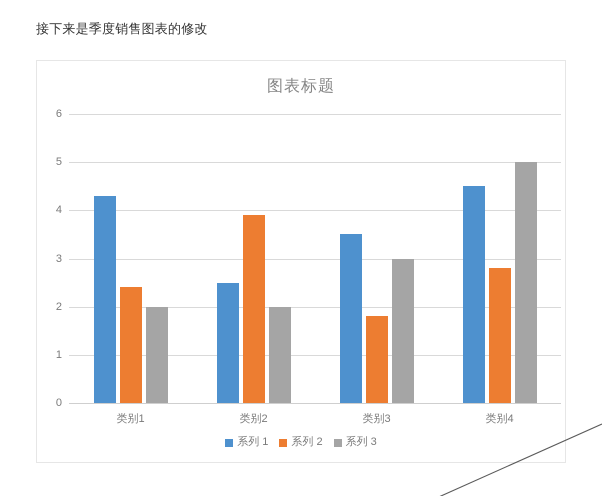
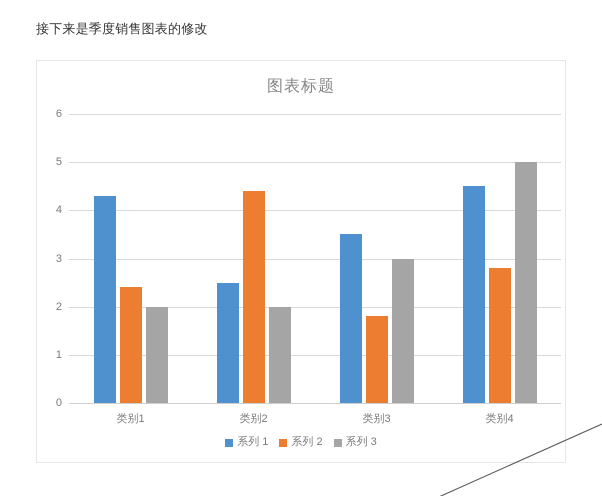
系列 2/类别2: 3.9 -> 4.4
